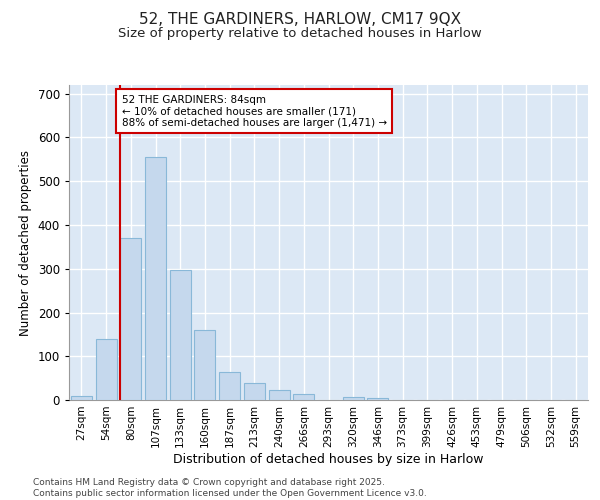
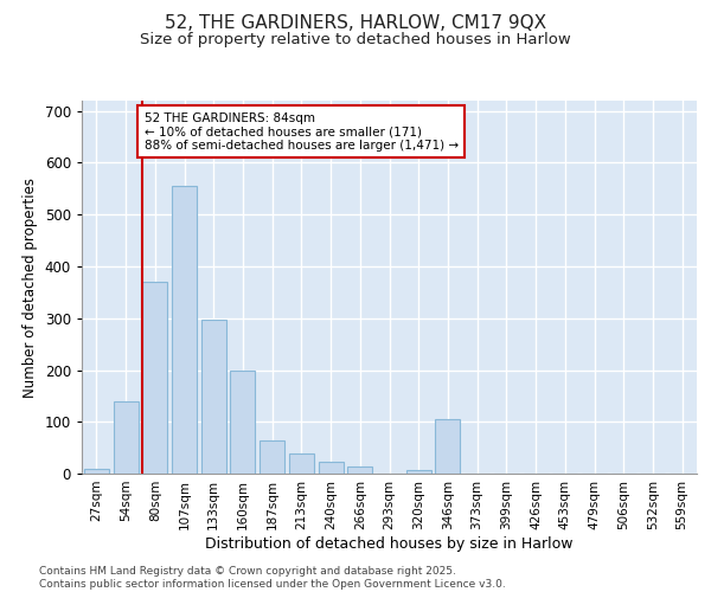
160sqm: 160 -> 200
346sqm: 4 -> 105
